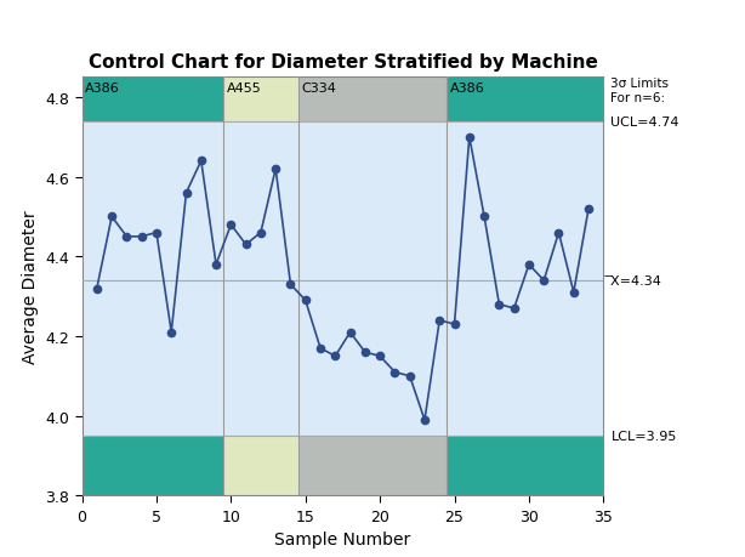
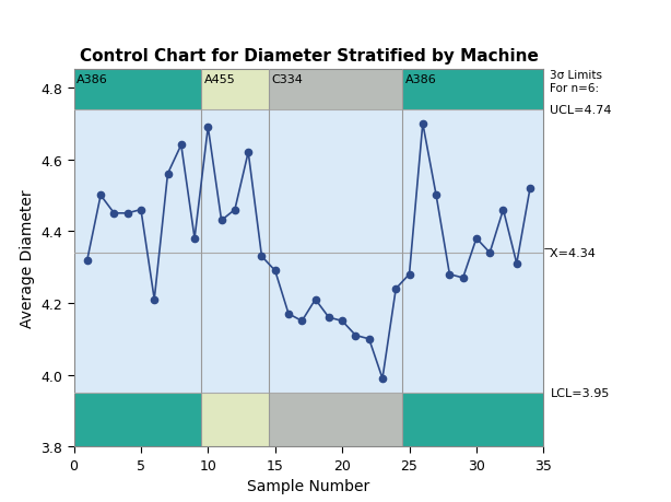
10: 4.48 -> 4.69
25: 4.23 -> 4.28
